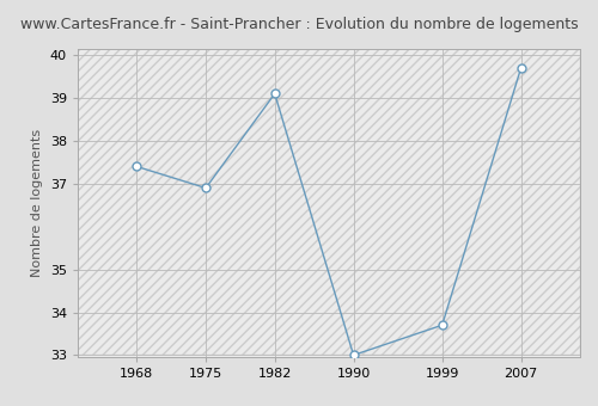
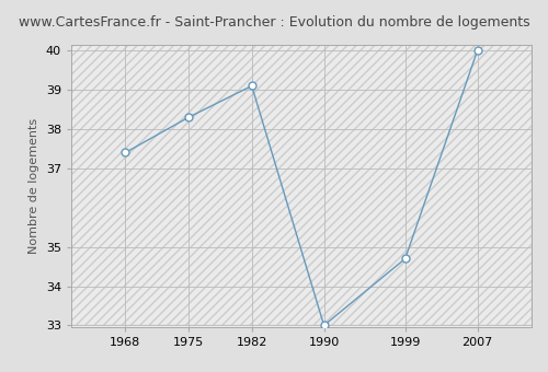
1975: 36.9 -> 38.3
1999: 33.7 -> 34.7
2007: 39.7 -> 40.0
